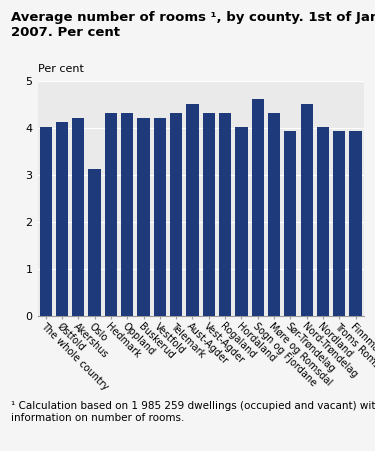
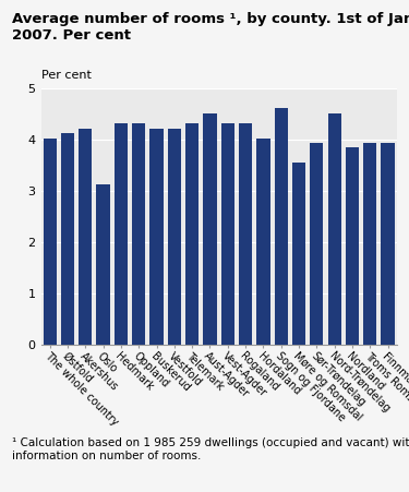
Møre og Romsdal: 4.33 -> 3.55
Nordland: 4.03 -> 3.85
